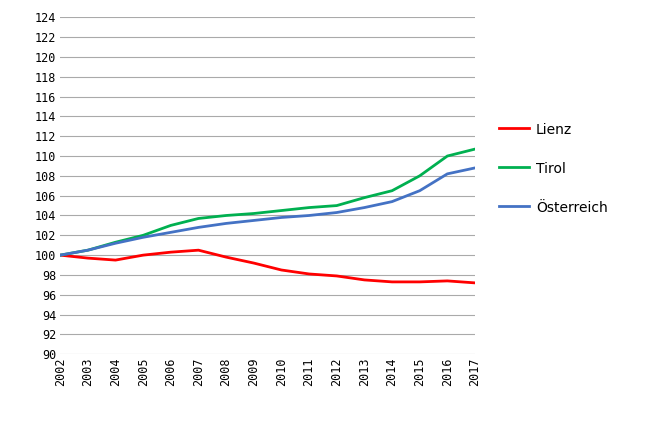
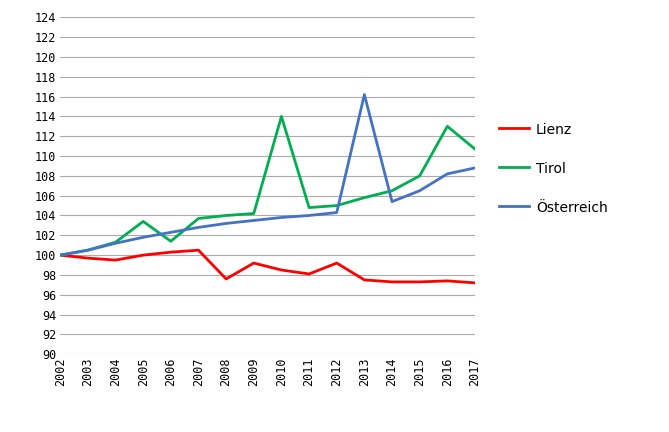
Tirol/2005: 102.0 -> 103.4
Tirol/2006: 103.0 -> 101.4
Lienz/2008: 99.8 -> 97.6
Tirol/2010: 104.5 -> 114.0
Lienz/2012: 97.9 -> 99.2
Österreich/2013: 104.8 -> 116.2
Tirol/2016: 110.0 -> 113.0
